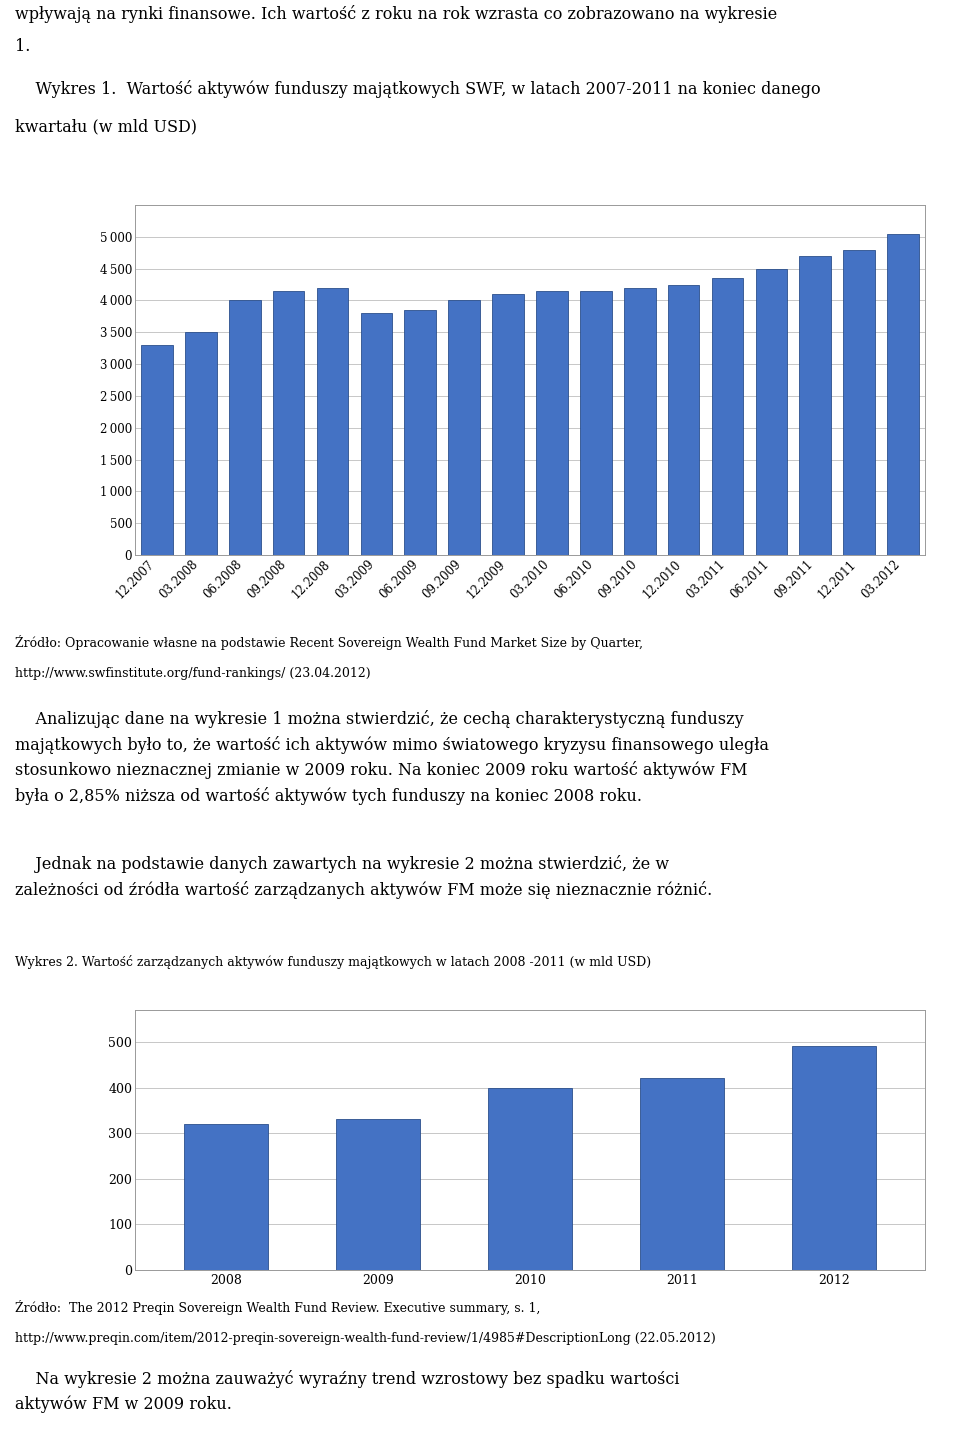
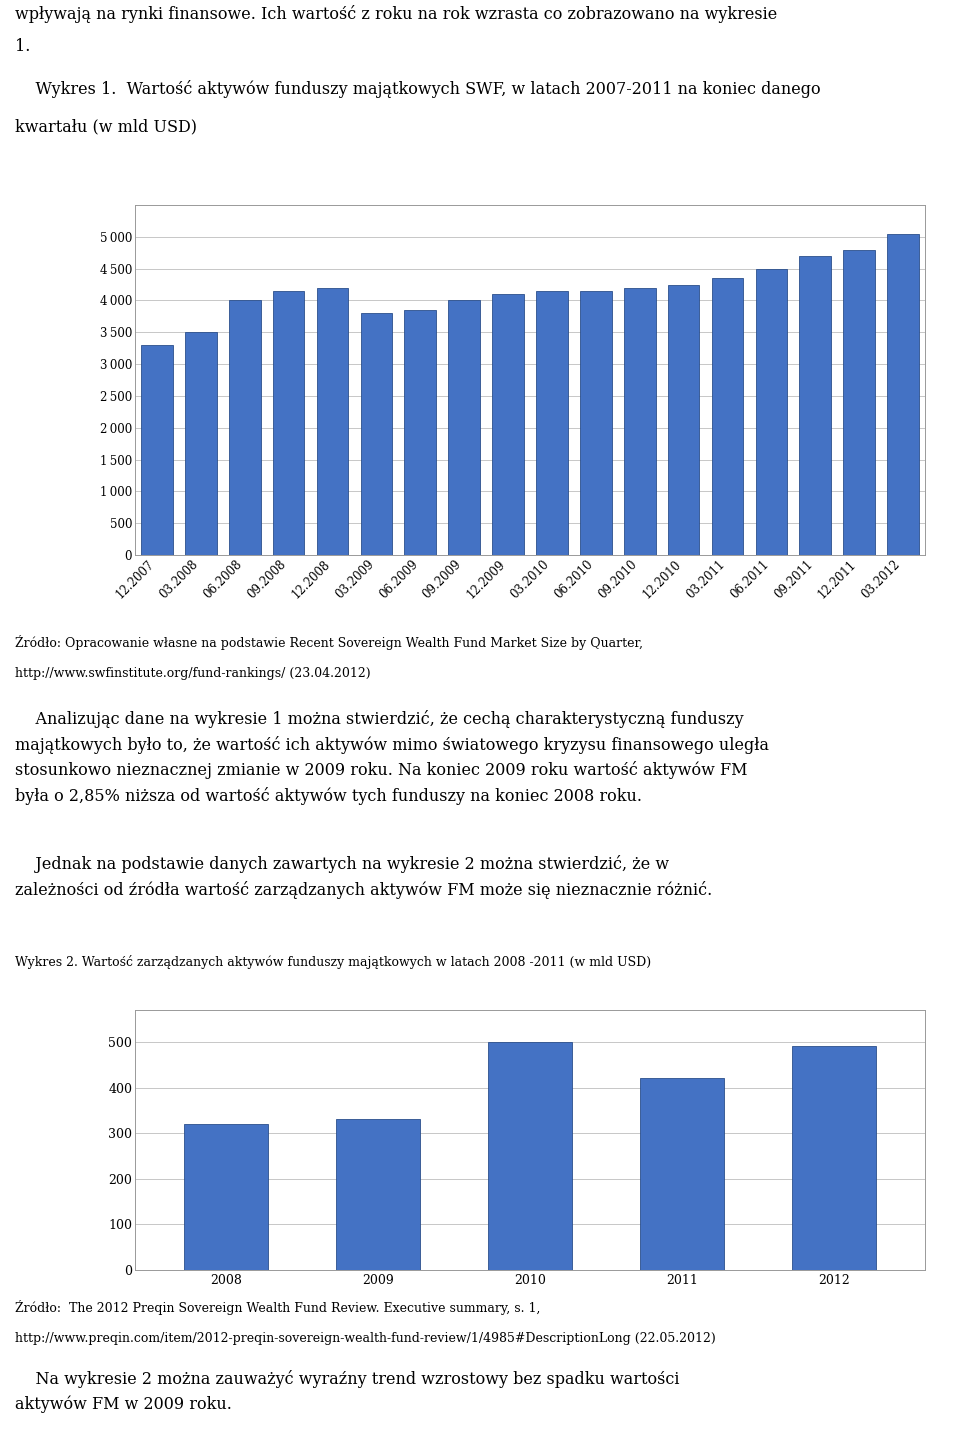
2010: 400 -> 500
